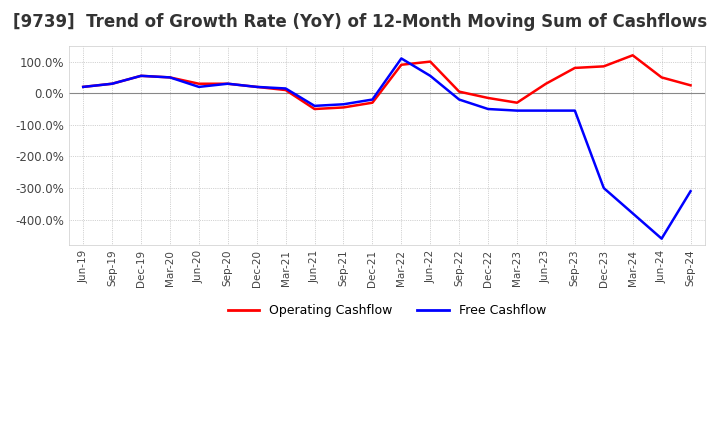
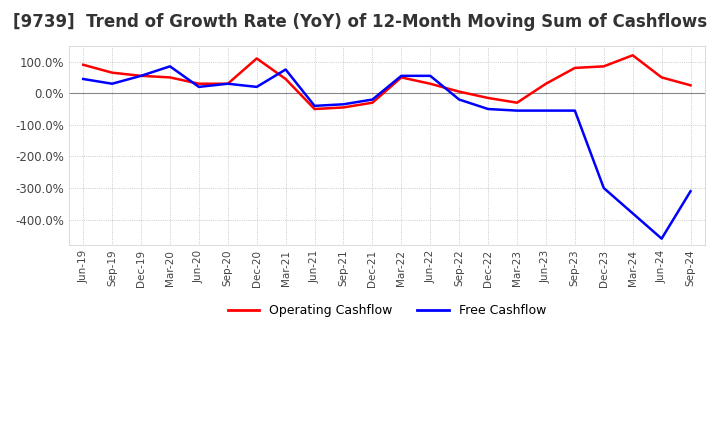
Operating Cashflow/Jun-19: 20% -> 90%
Free Cashflow/Jun-19: 20% -> 45%
Operating Cashflow/Sep-19: 30% -> 65%
Free Cashflow/Mar-20: 50% -> 85%
Operating Cashflow/Dec-20: 20% -> 110%
Operating Cashflow/Mar-21: 10% -> 45%
Free Cashflow/Mar-21: 15% -> 75%
Operating Cashflow/Mar-22: 90% -> 50%
Free Cashflow/Mar-22: 110% -> 55%
Operating Cashflow/Jun-22: 100% -> 30%
